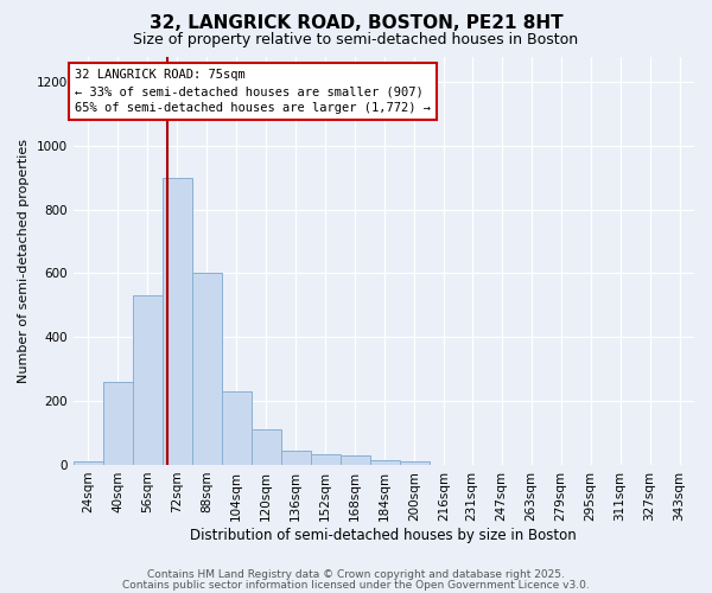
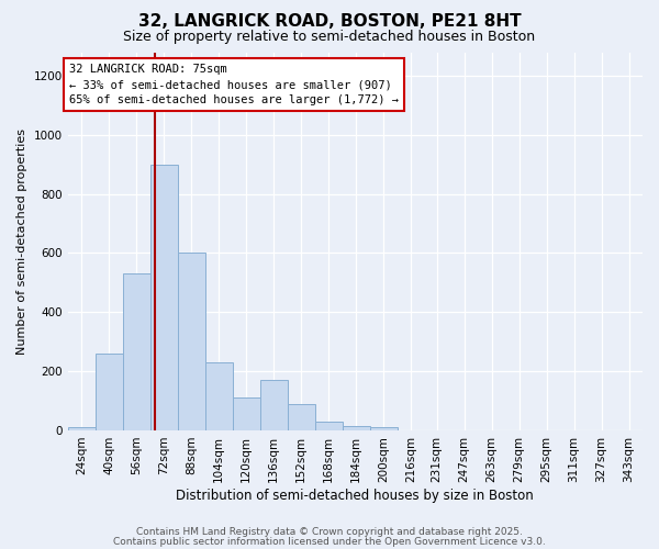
136sqm: 45 -> 170
152sqm: 35 -> 90
